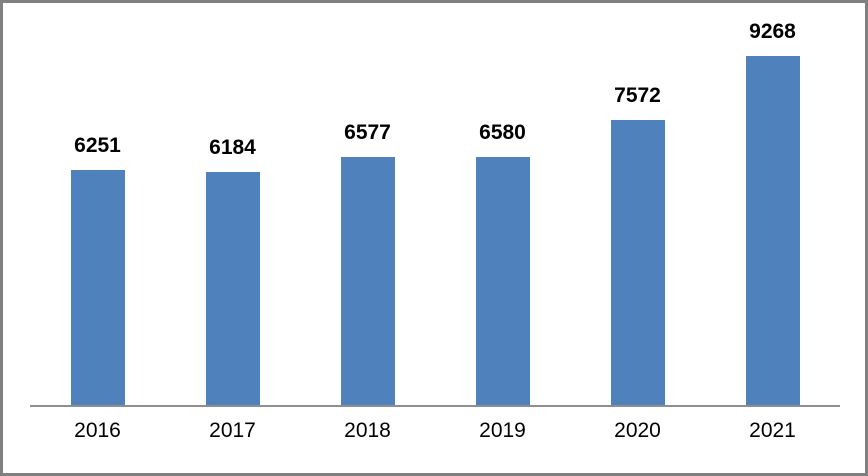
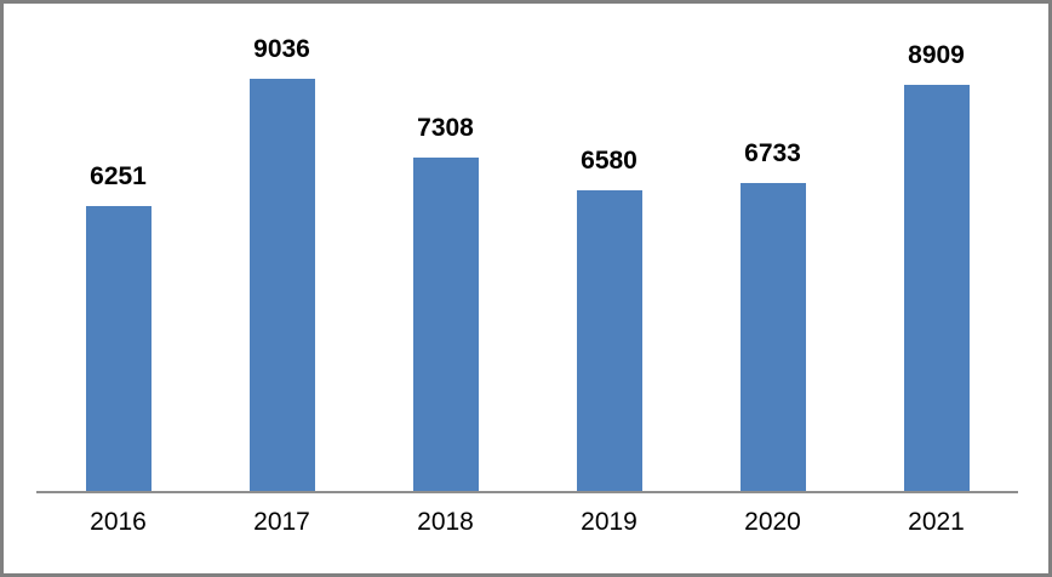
2017: 6184 -> 9036
2018: 6577 -> 7308
2020: 7572 -> 6733
2021: 9268 -> 8909
